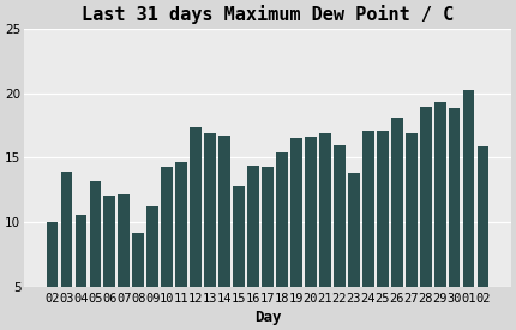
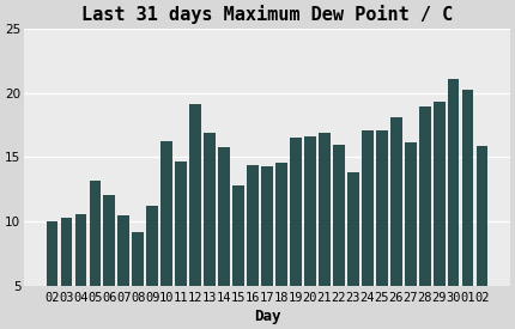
03: 13.9 -> 10.3
07: 12.2 -> 10.5
10: 14.3 -> 16.3
12: 17.4 -> 19.1
14: 16.7 -> 15.8
18: 15.4 -> 14.6
27: 16.9 -> 16.2
30: 18.9 -> 21.1
